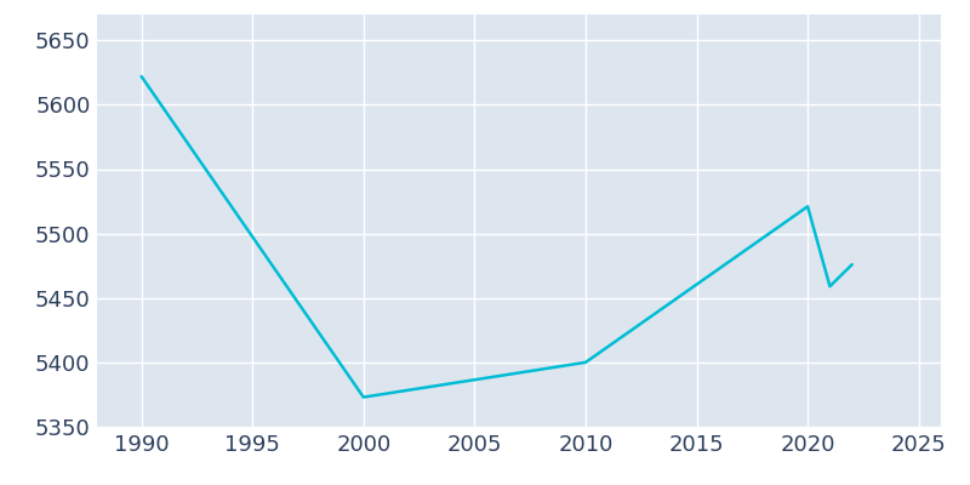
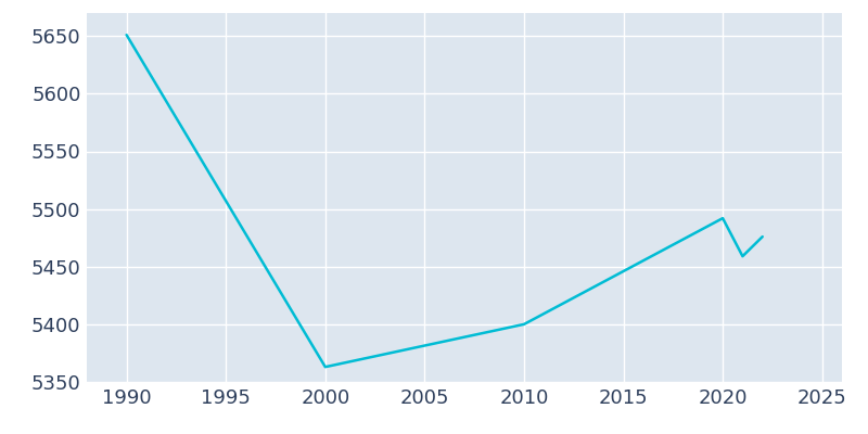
1990: 5622 -> 5651
2000: 5373 -> 5363
2020: 5521 -> 5492
